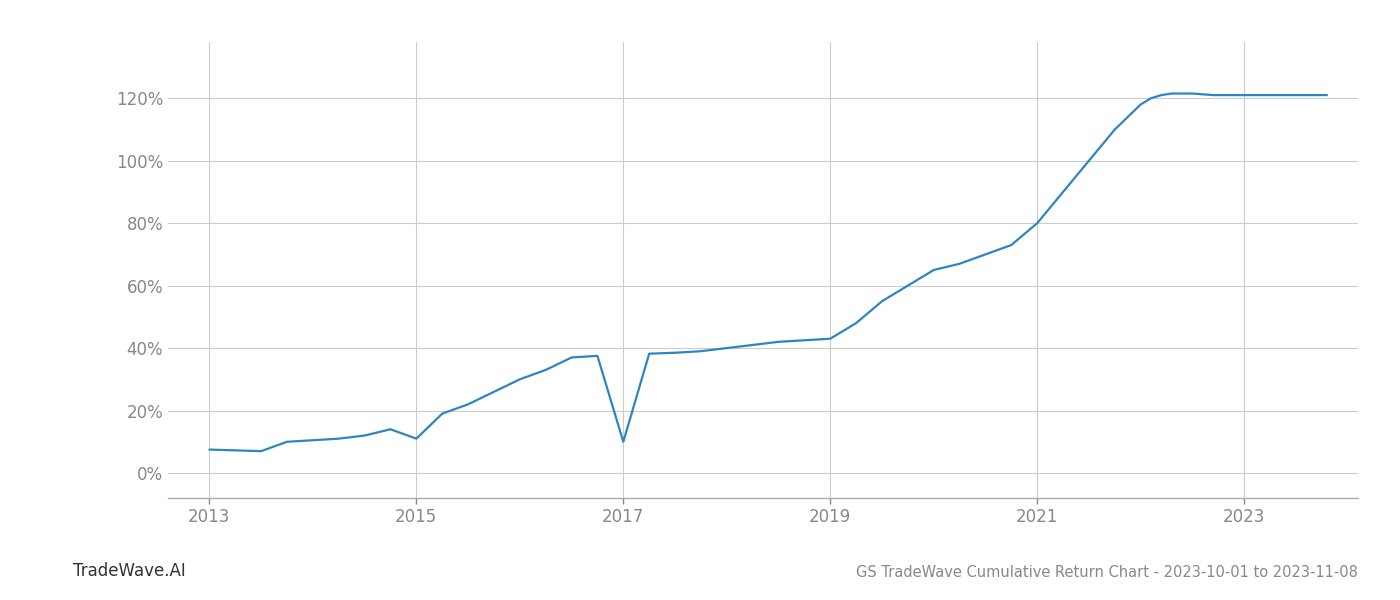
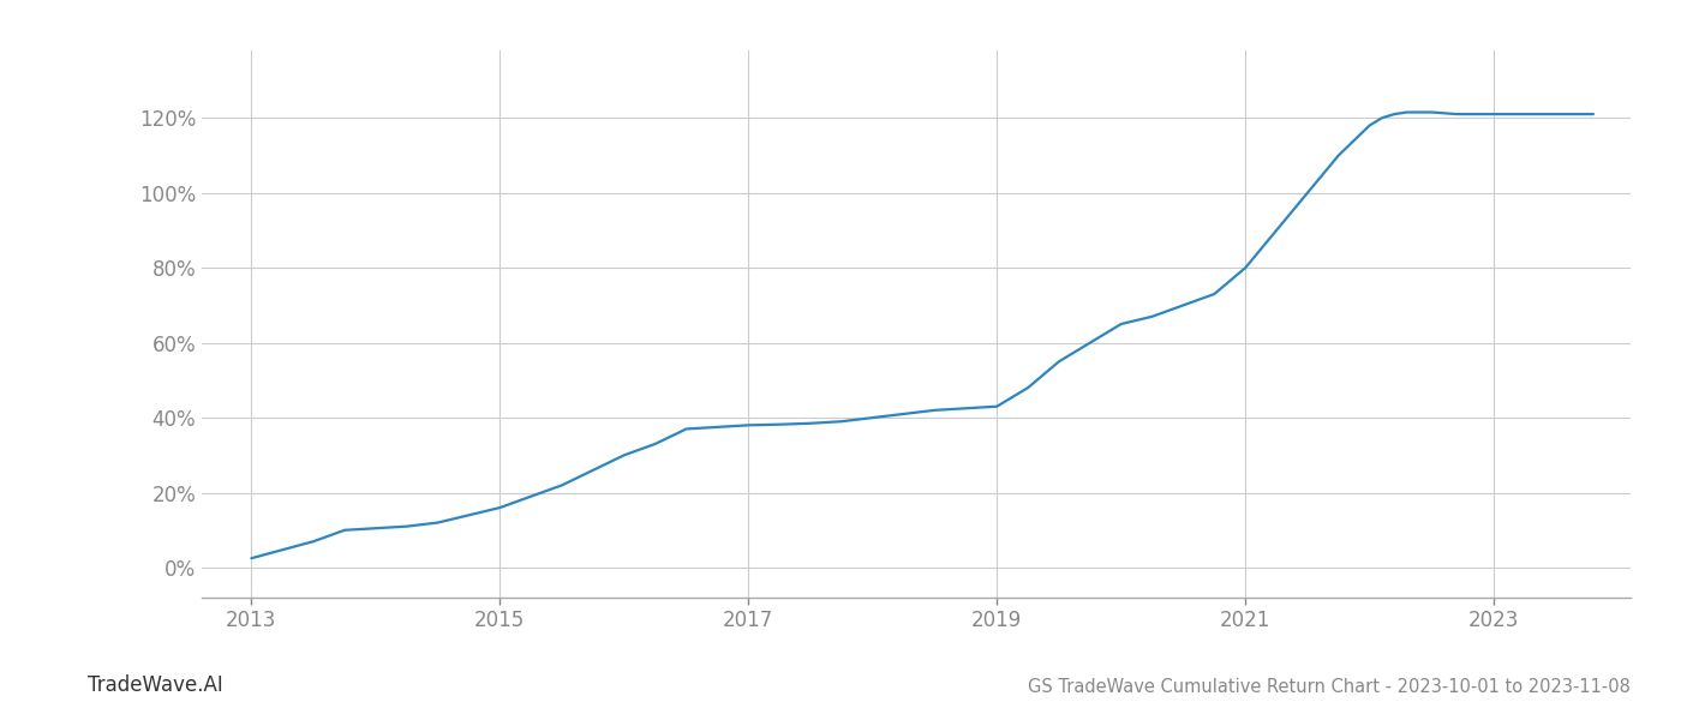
2013: 7.5% -> 2.5%
2015: 11.0% -> 16.0%
2017: 10.0% -> 38.0%
